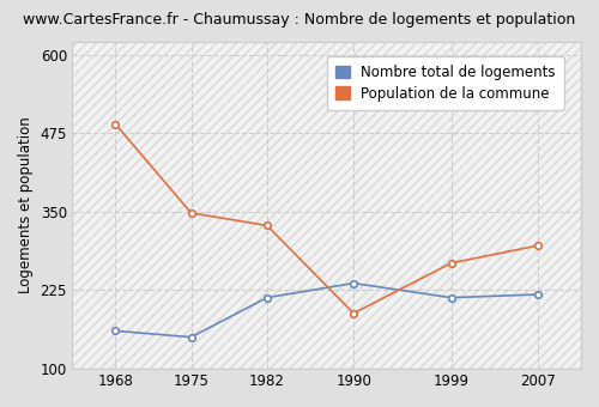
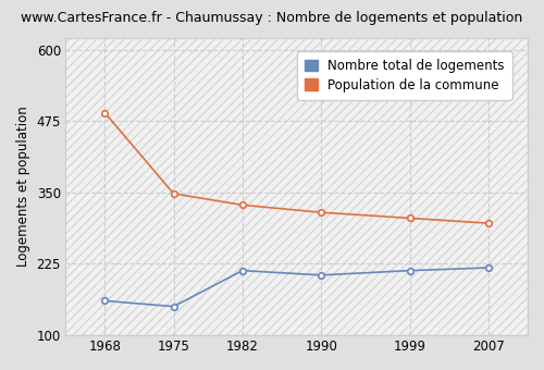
Nombre total de logements/1990: 236 -> 205
Population de la commune/1990: 188 -> 315
Population de la commune/1999: 268 -> 305
